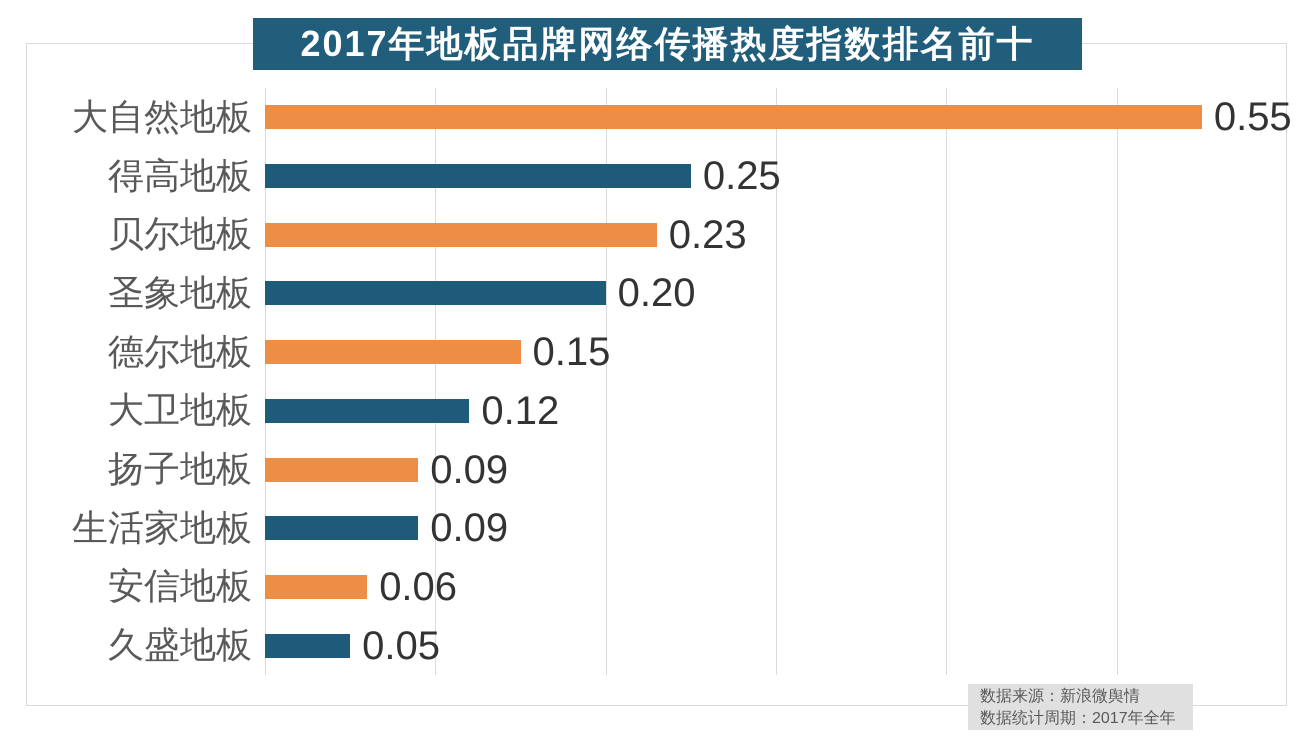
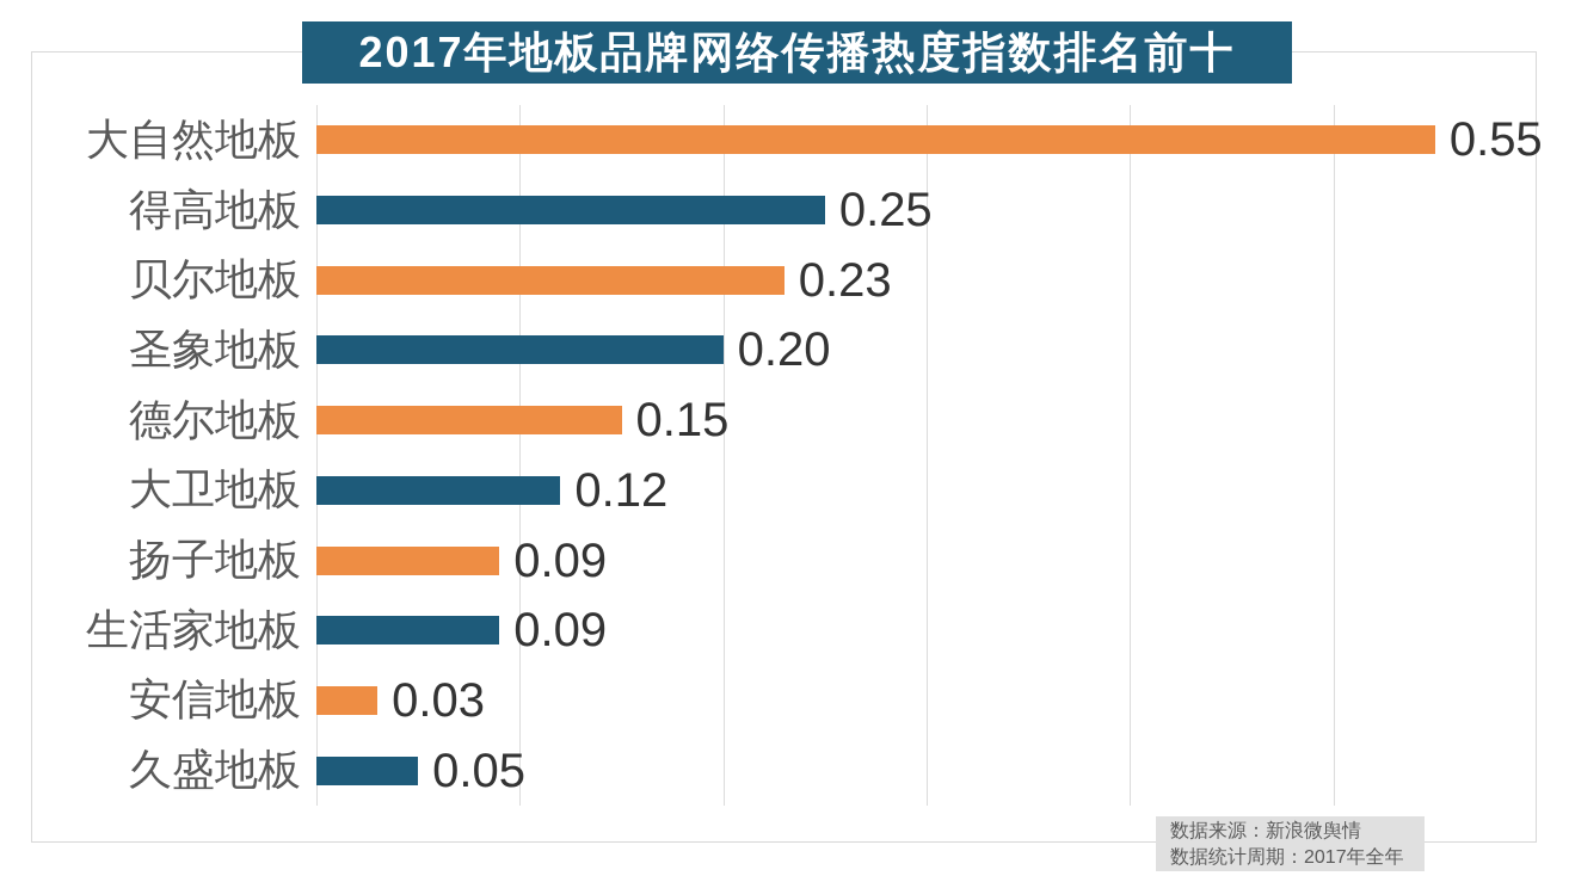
安信地板: 0.06 -> 0.03
